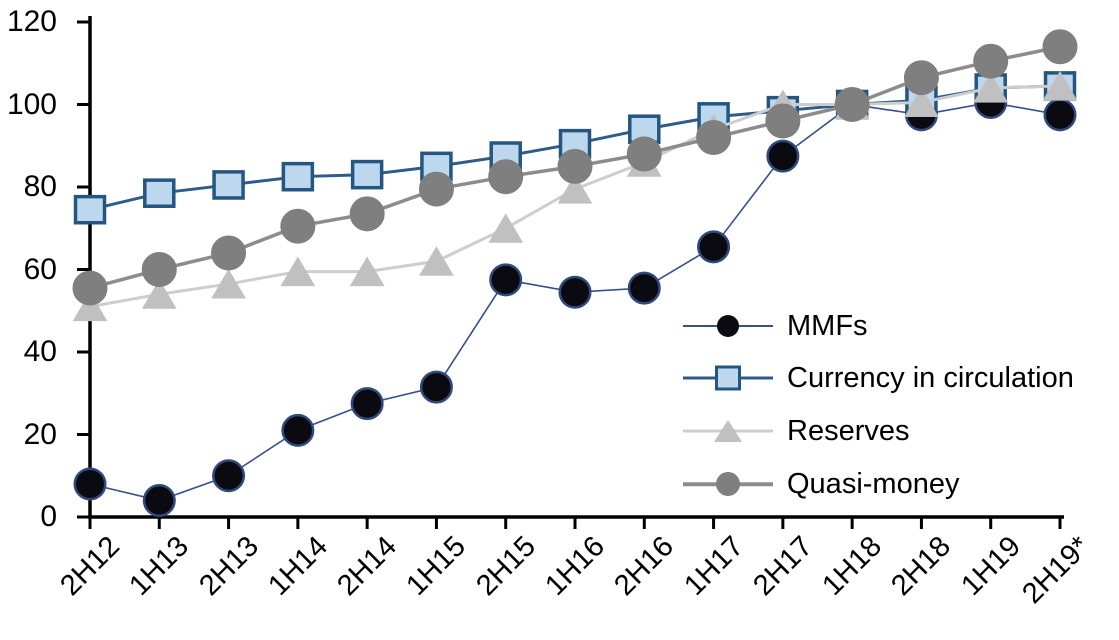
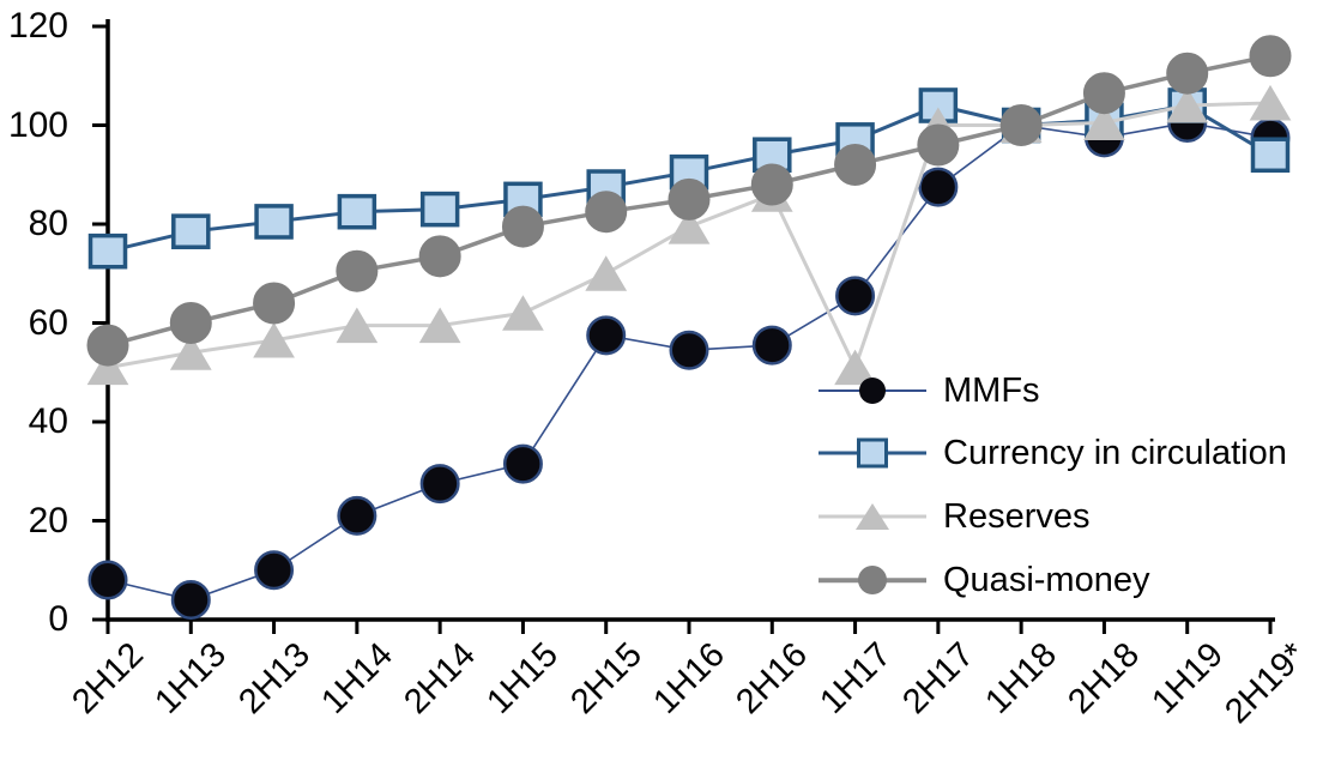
Reserves/1H17: 94 -> 51
Currency in circulation/2H17: 98 -> 104
Currency in circulation/2H19*: 104 -> 94
